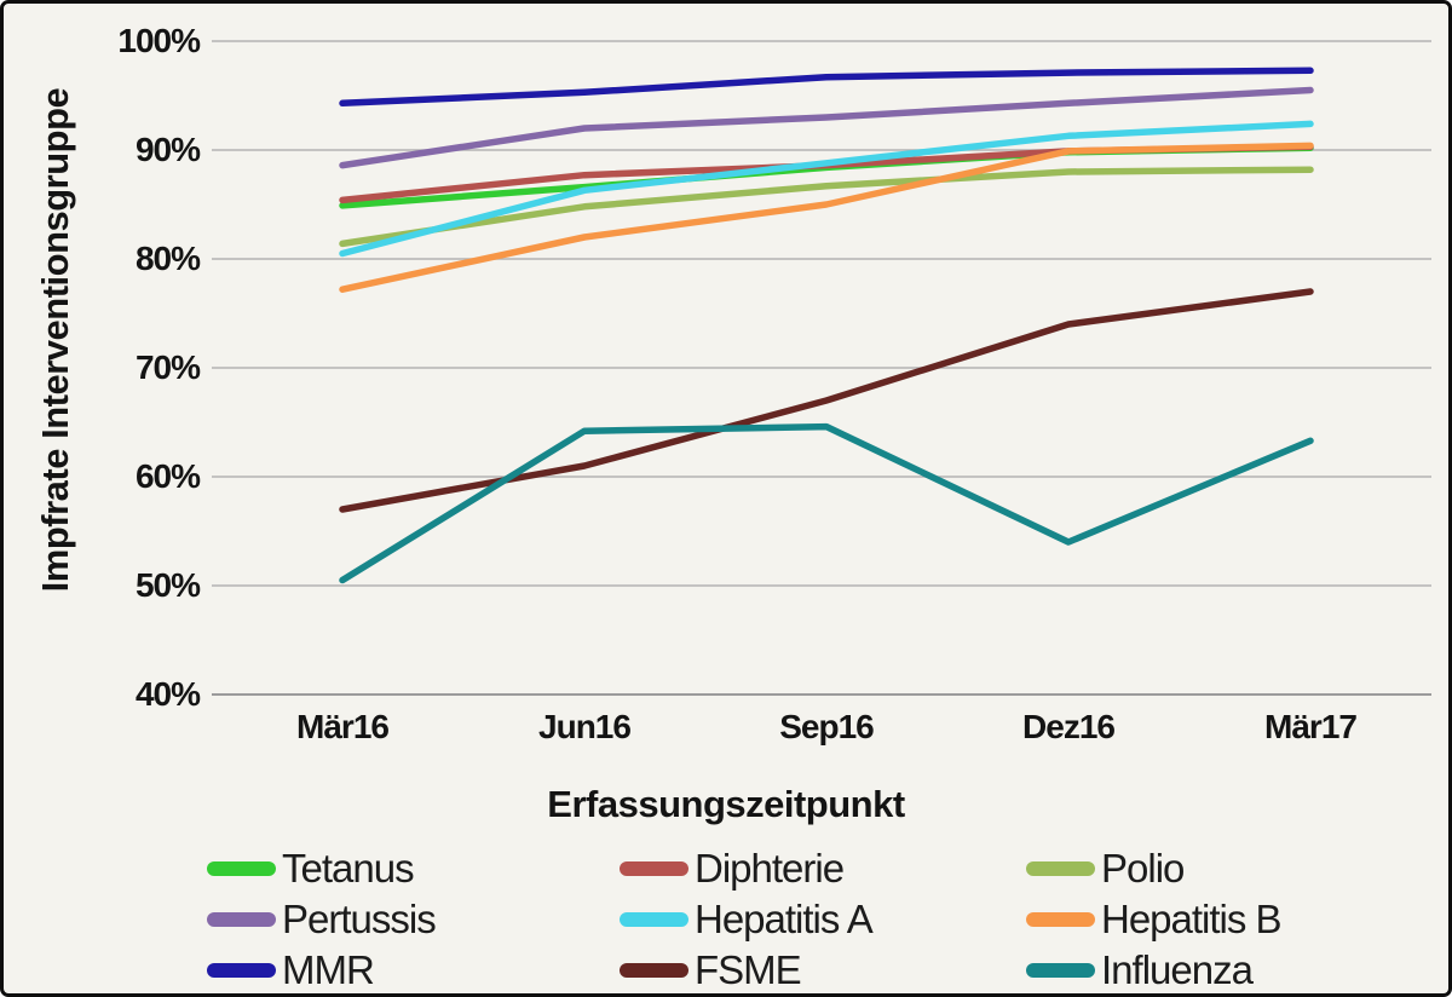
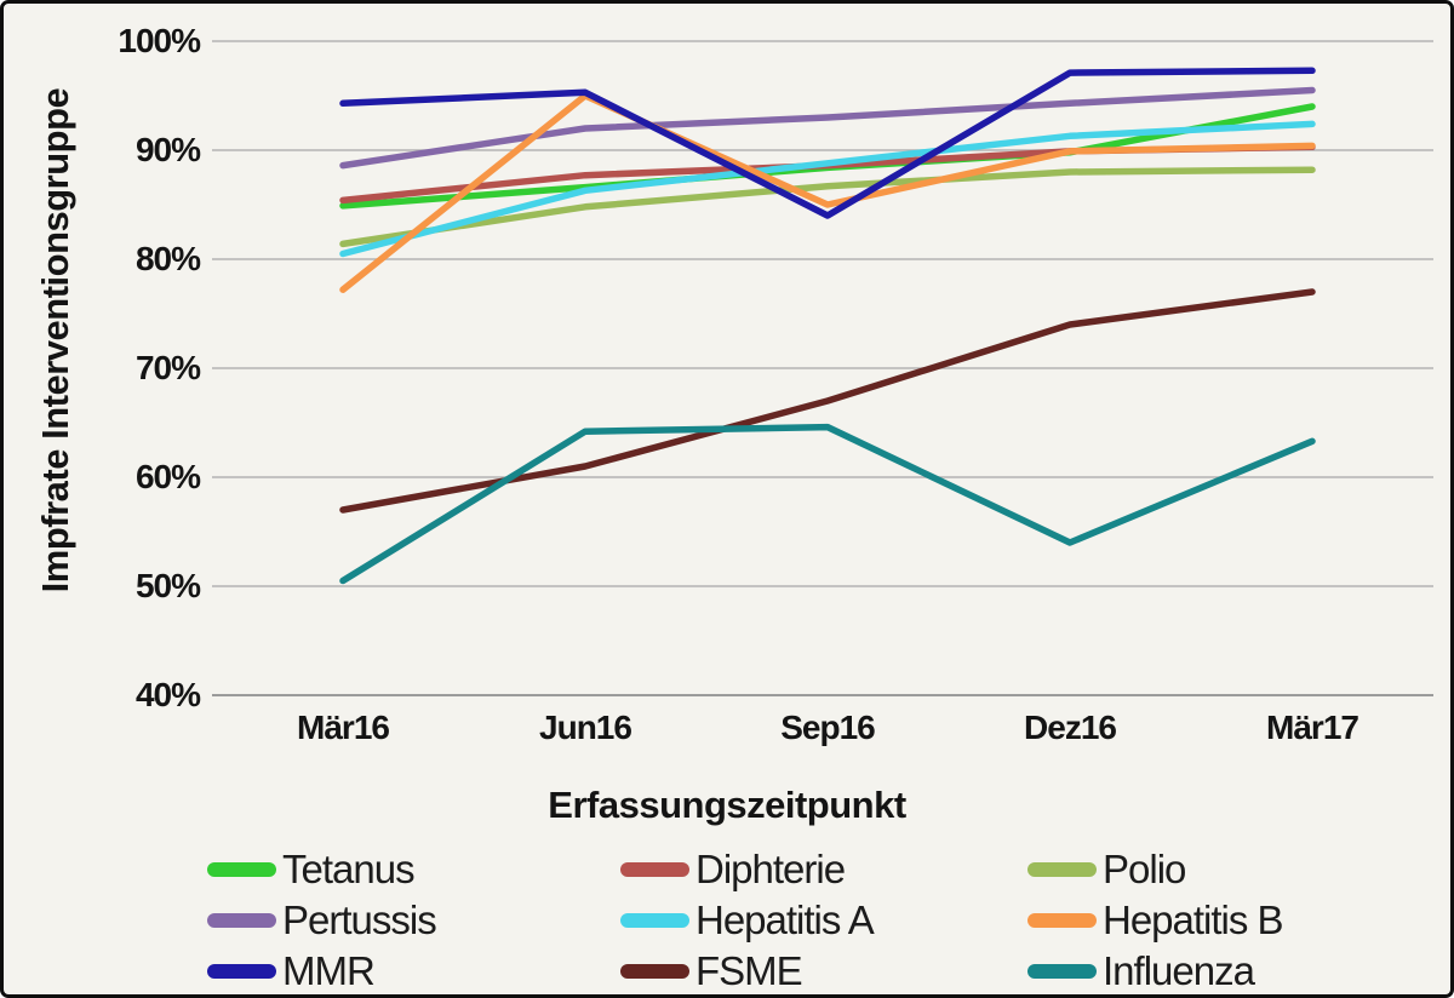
Hepatitis B/Jun16: 82% -> 95%
MMR/Sep16: 97% -> 84%
Tetanus/Mär17: 90% -> 94%
